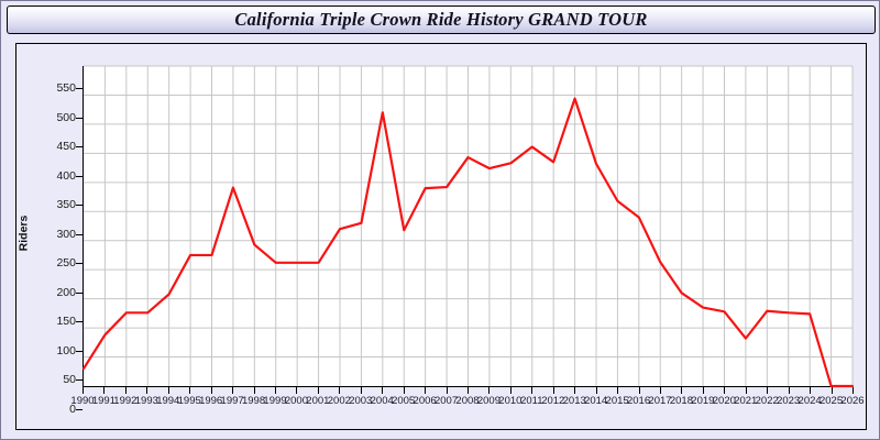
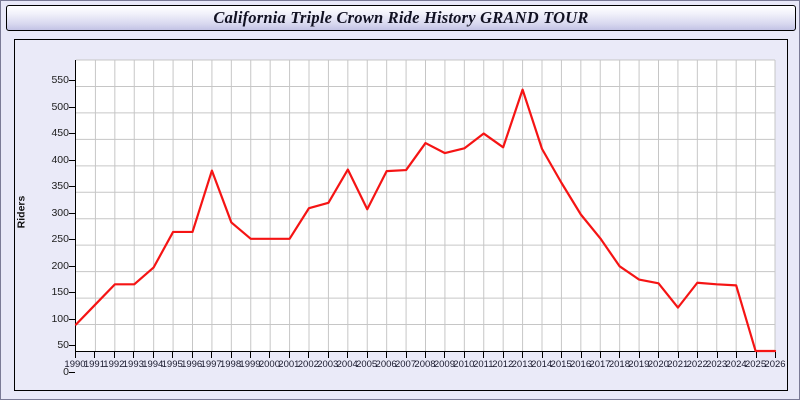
1990: 30 -> 50
2004: 470 -> 340
2016: 290 -> 260
